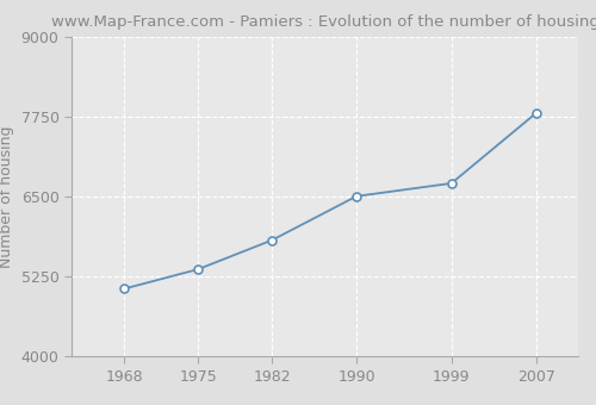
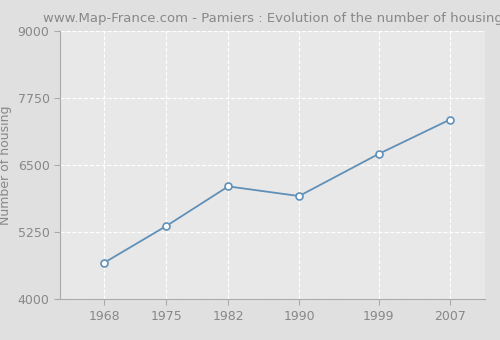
1968: 5060 -> 4680
1982: 5820 -> 6100
1990: 6500 -> 5920
2007: 7800 -> 7340
